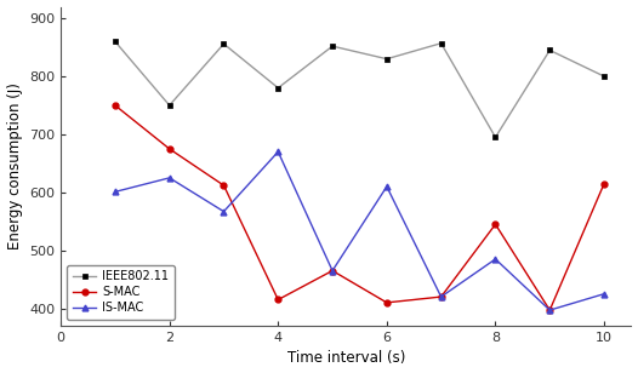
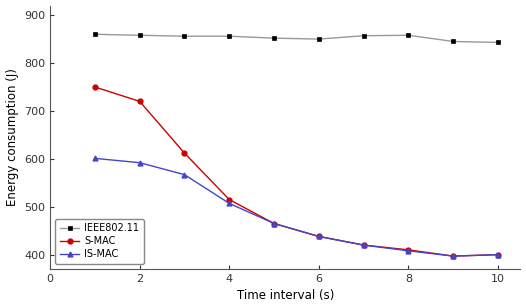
IEEE802.11/2: 750 -> 858
S-MAC/2: 675 -> 720
IS-MAC/2: 625 -> 592
IEEE802.11/4: 780 -> 856
S-MAC/4: 415 -> 515
IS-MAC/4: 670 -> 507
IEEE802.11/6: 830 -> 850
S-MAC/6: 410 -> 438
IS-MAC/6: 610 -> 438
IEEE802.11/8: 695 -> 858
S-MAC/8: 545 -> 410
IS-MAC/8: 485 -> 408
IEEE802.11/10: 800 -> 843
S-MAC/10: 615 -> 400
IS-MAC/10: 425 -> 400
